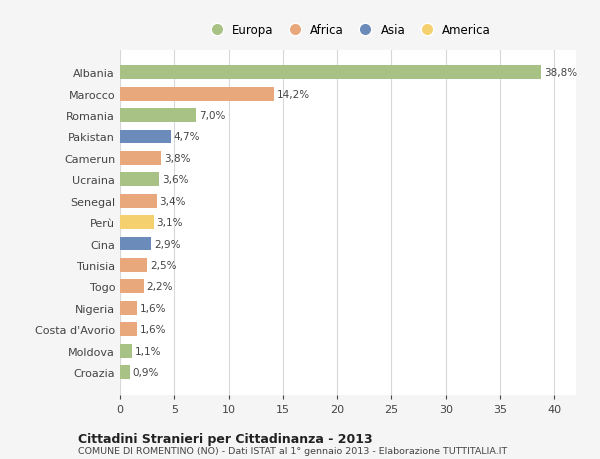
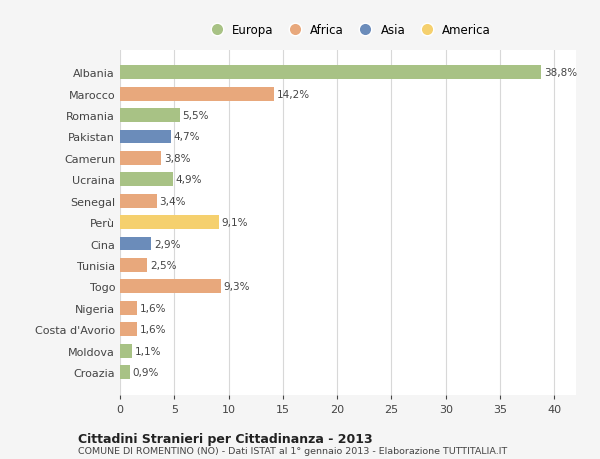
Romania: 7,0% -> 5,5%
Ucraina: 3,6% -> 4,9%
Perù: 3,1% -> 9,1%
Togo: 2,2% -> 9,3%
